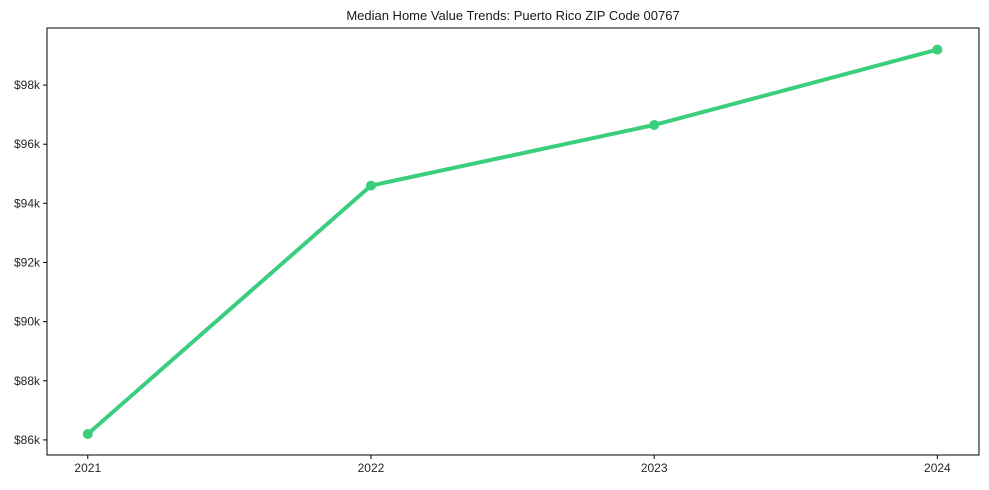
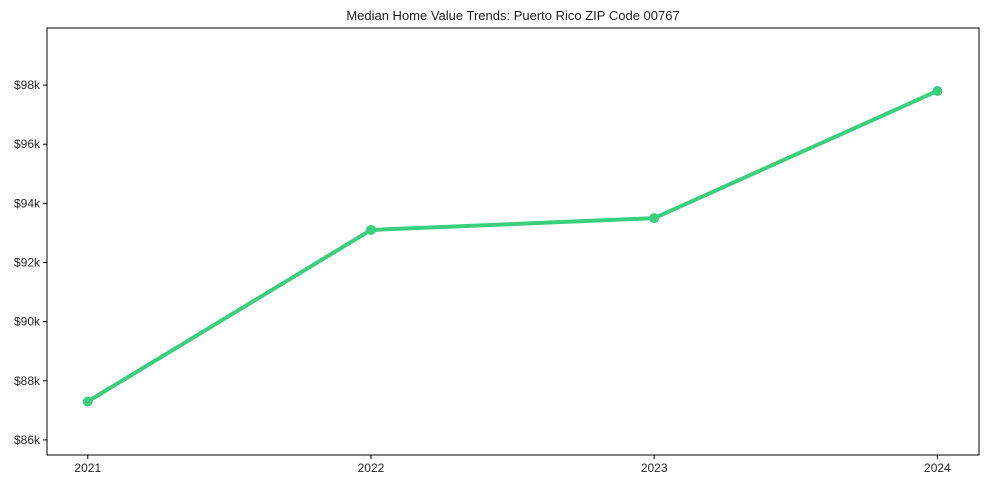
2021: $86.2k -> $87.3k
2022: $94.6k -> $93.1k
2023: $96.6k -> $93.5k
2024: $99.2k -> $97.8k
